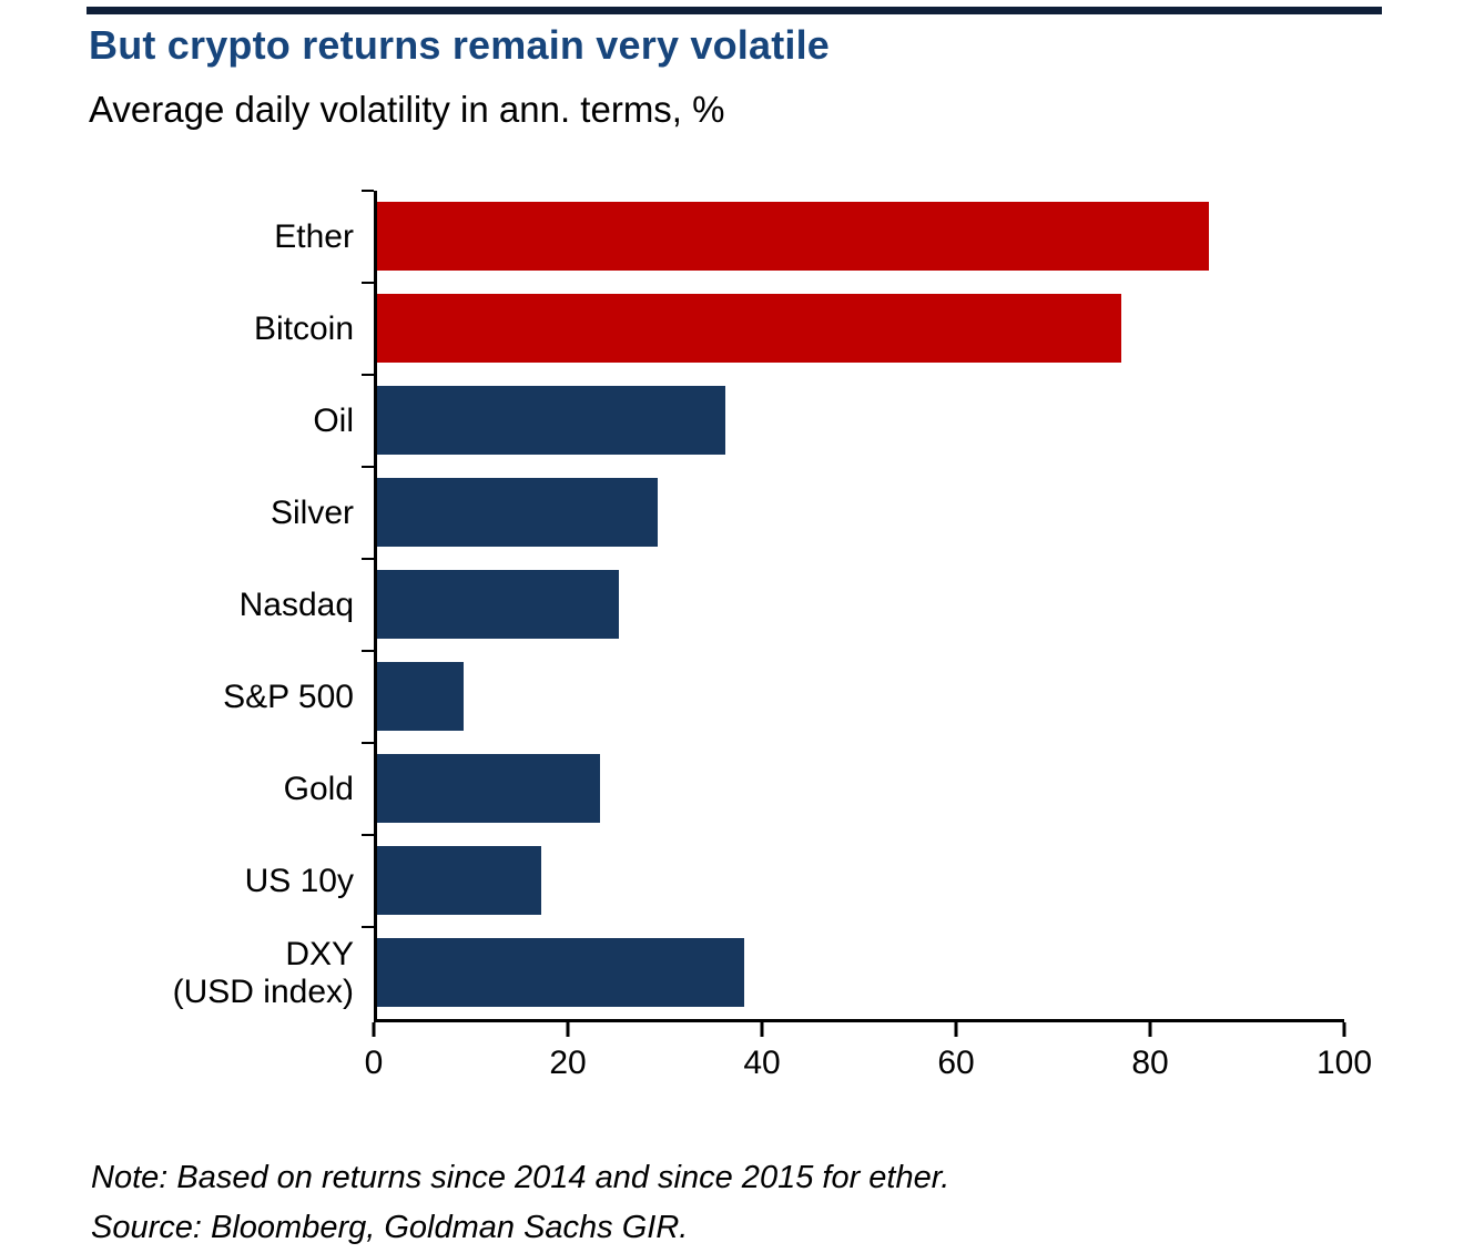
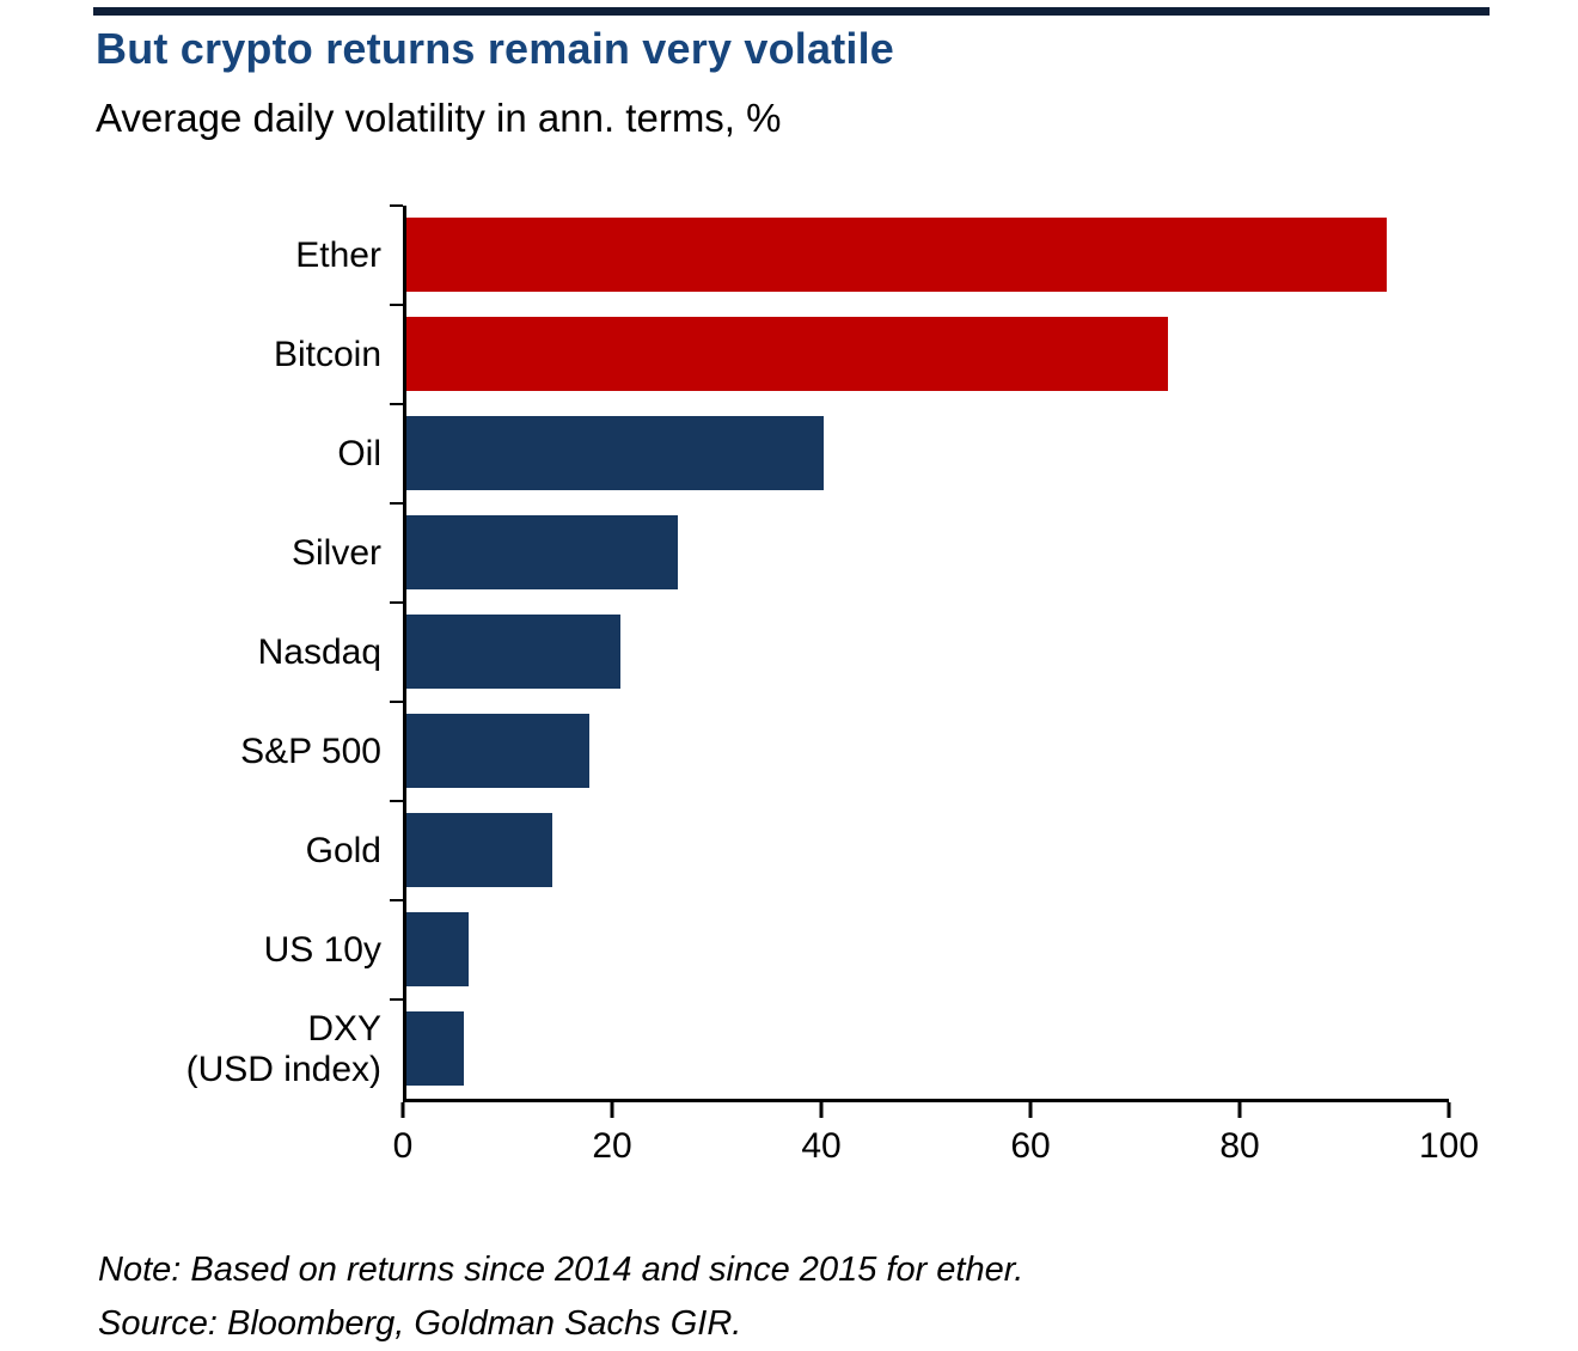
Ether: 86 -> 94
Bitcoin: 77 -> 73
Oil: 36 -> 40
Silver: 29 -> 26
Nasdaq: 25 -> 20
S&P 500: 9 -> 18
Gold: 23 -> 14
US 10y: 17 -> 6
DXY (USD index): 38 -> 6
